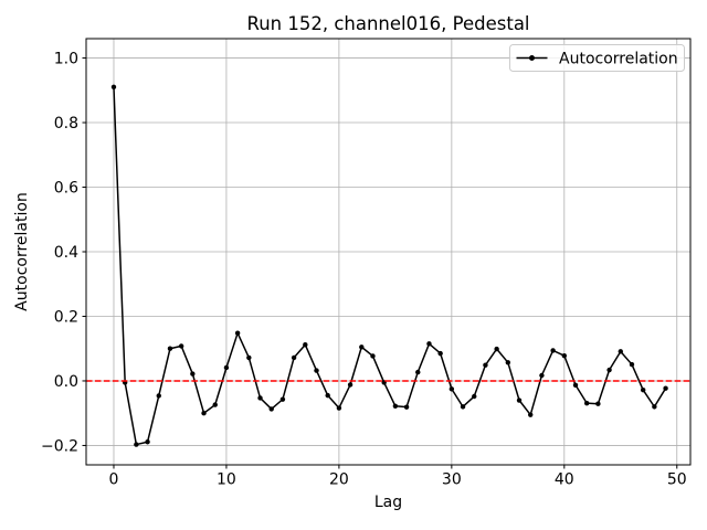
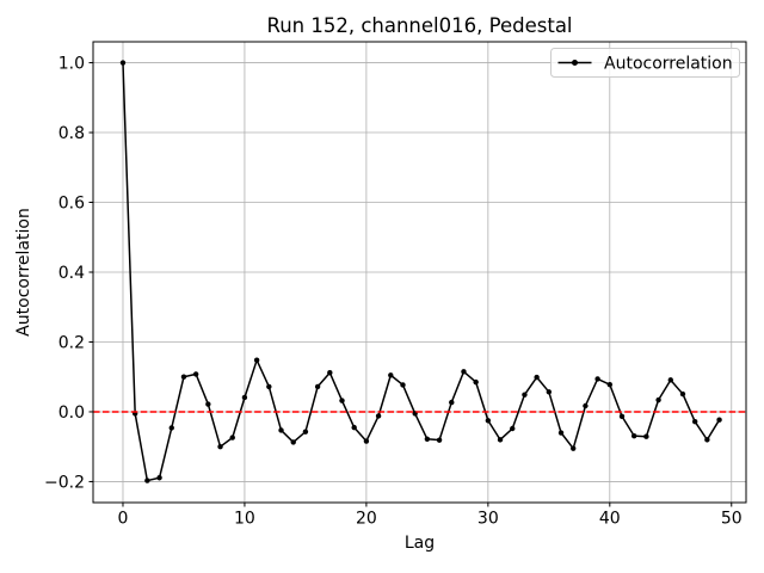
0: 0.91 -> 1.00
